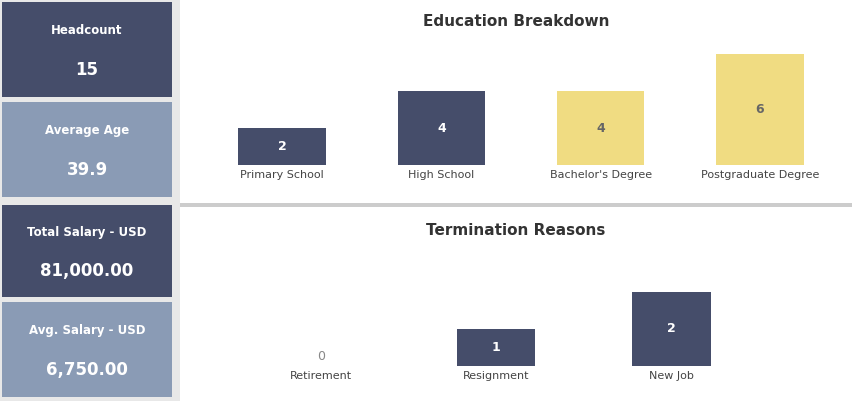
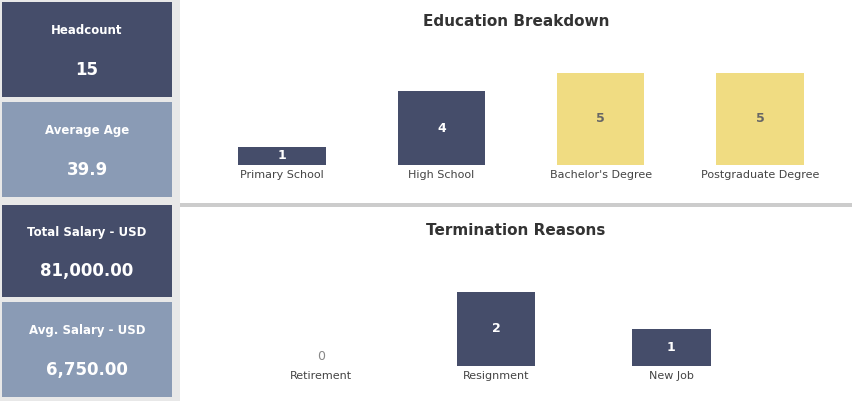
Primary School: 2 -> 1
Bachelor's Degree: 4 -> 5
Postgraduate Degree: 6 -> 5
Resignment: 1 -> 2
New Job: 2 -> 1
